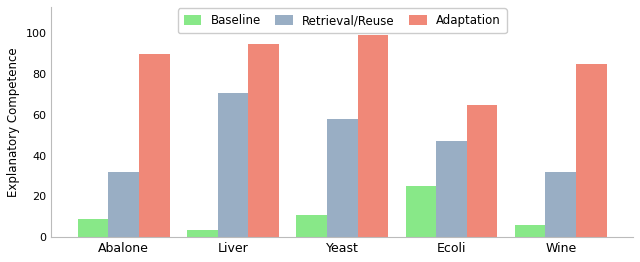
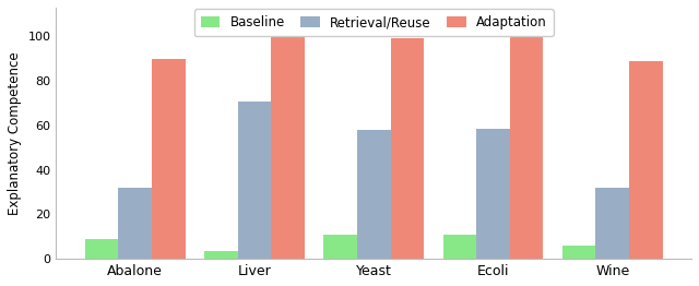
Adaptation/Liver: 95.0 -> 100.0
Baseline/Ecoli: 25.0 -> 11.0
Retrieval/Reuse/Ecoli: 47.0 -> 58.5
Adaptation/Ecoli: 65.0 -> 99.5
Adaptation/Wine: 85.0 -> 89.0
